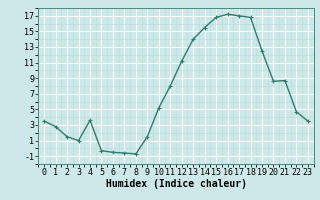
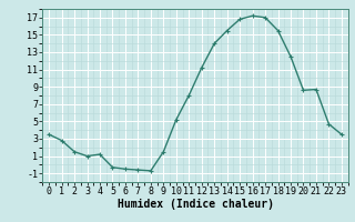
4: 3.6 -> 1.2
18: 16.8 -> 15.5
